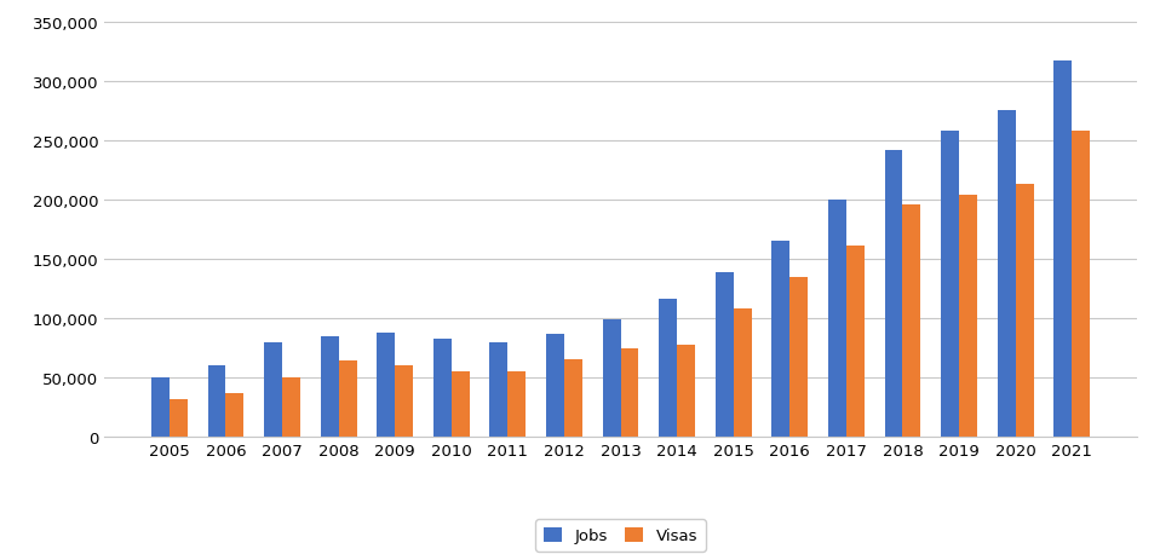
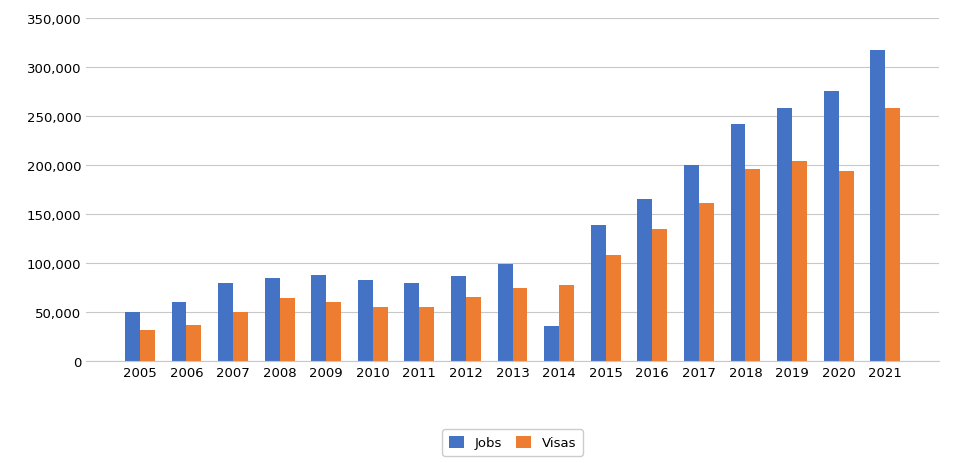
Jobs/2014: 116,000 -> 36,000
Visas/2020: 213,000 -> 194,000
